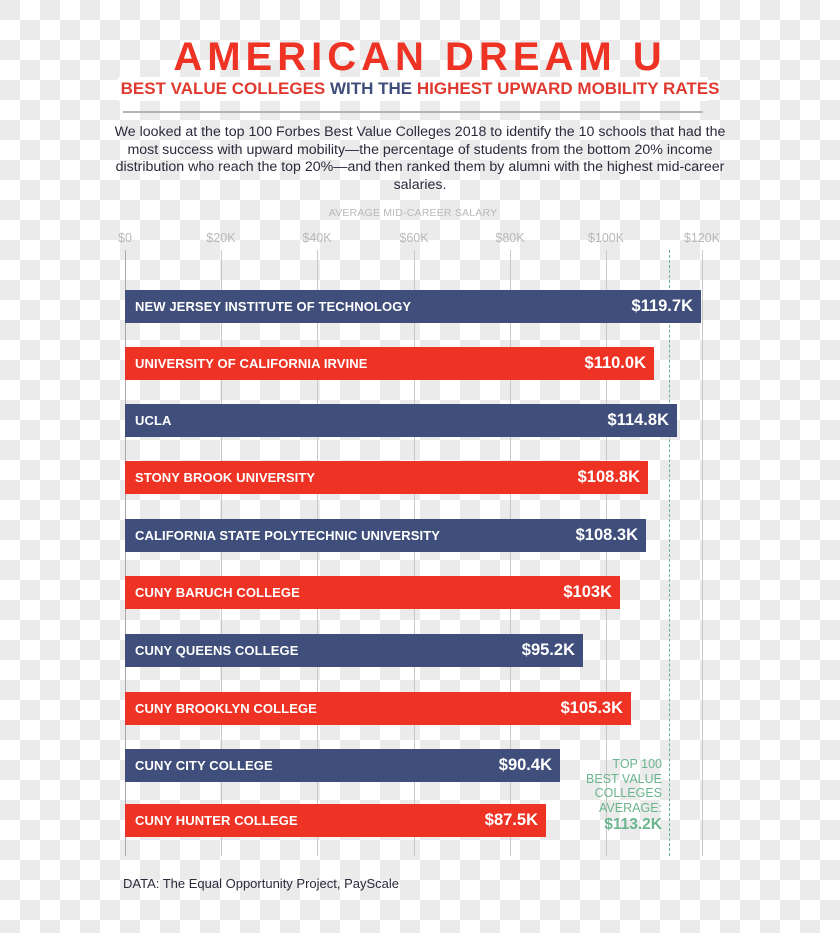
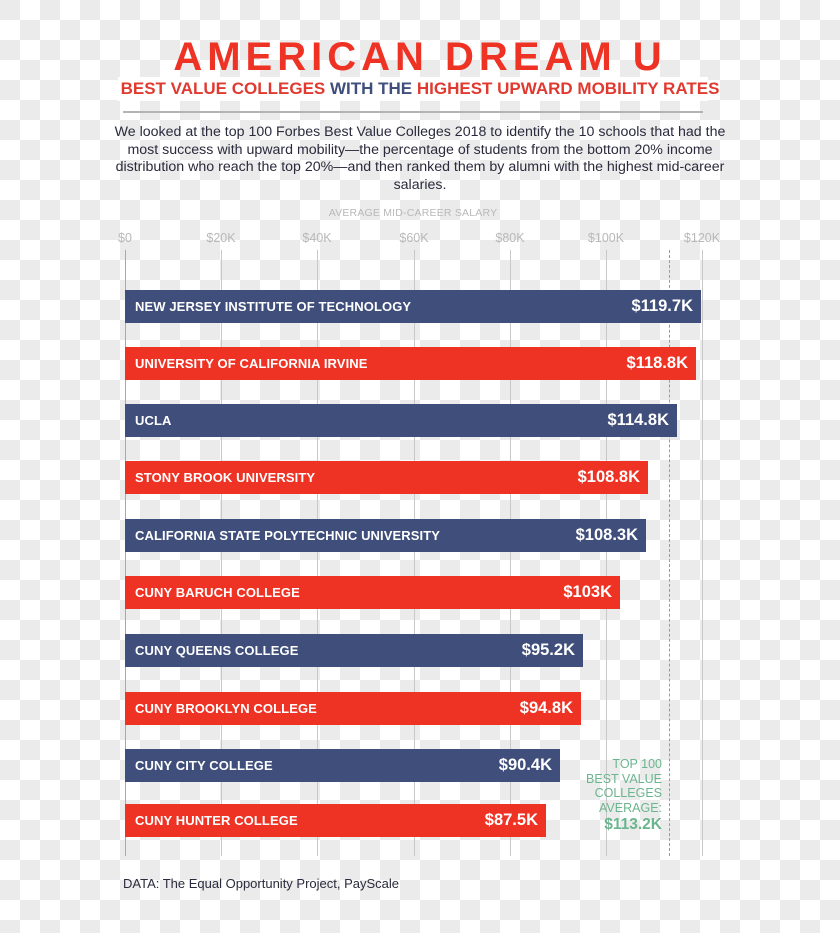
UNIVERSITY OF CALIFORNIA IRVINE: $110.0K -> $118.8K
CUNY BROOKLYN COLLEGE: $105.3K -> $94.8K
